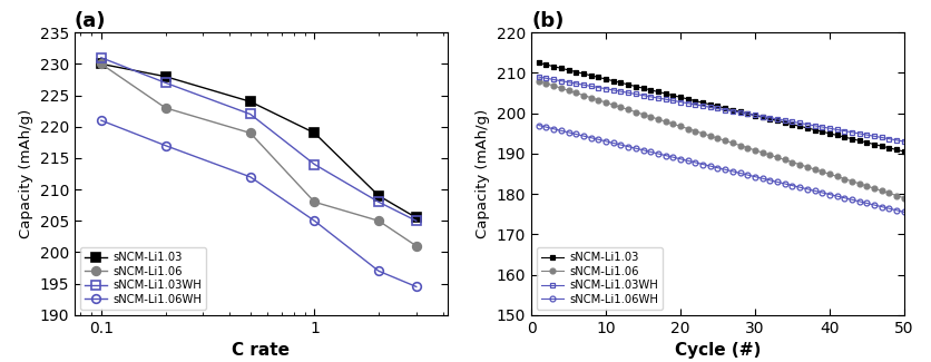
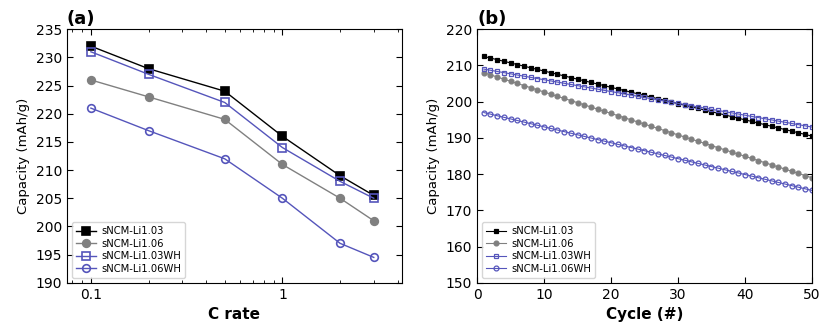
(a)/sNCM-Li1.03/0.1: 230.0 -> 232.0
(a)/sNCM-Li1.06/0.1: 230 -> 226
(a)/sNCM-Li1.03/1: 219.0 -> 216.0
(a)/sNCM-Li1.06/1: 208 -> 211
